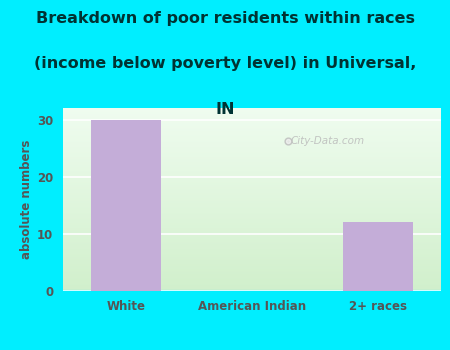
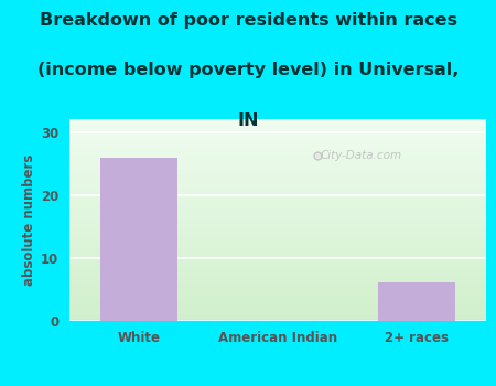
White: 30 -> 26
2+ races: 12 -> 6
